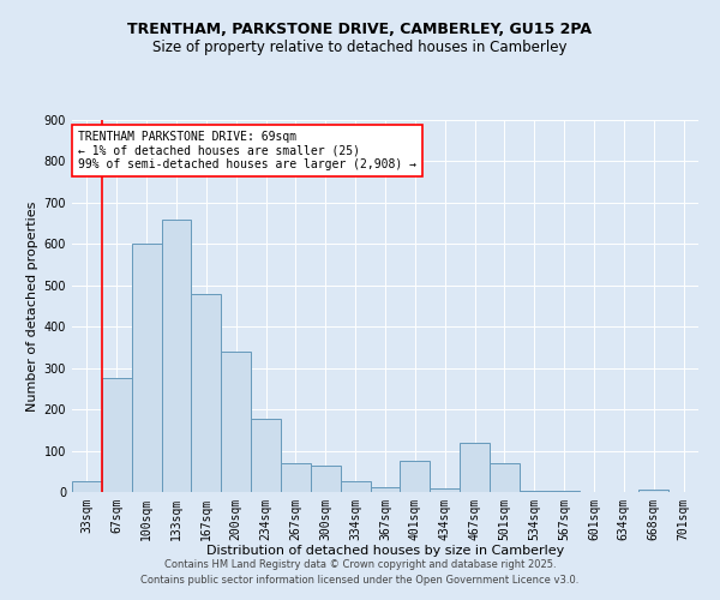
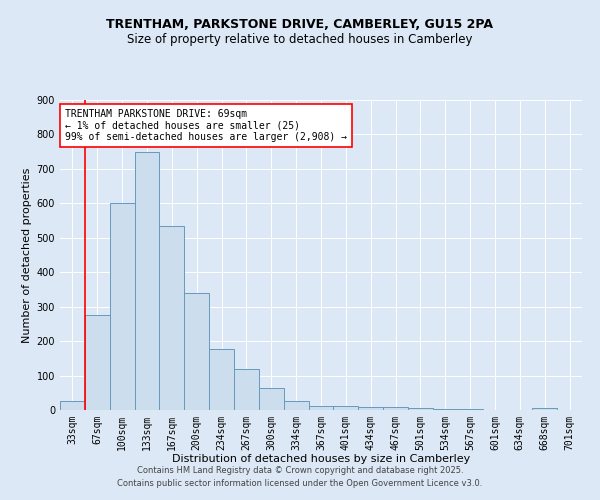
133sqm: 660 -> 750
167sqm: 480 -> 535
267sqm: 70 -> 118
401sqm: 75 -> 12
467sqm: 120 -> 8
501sqm: 70 -> 7
